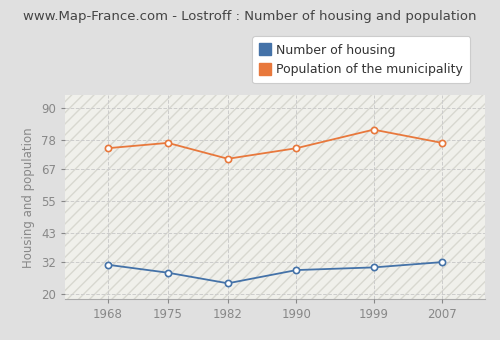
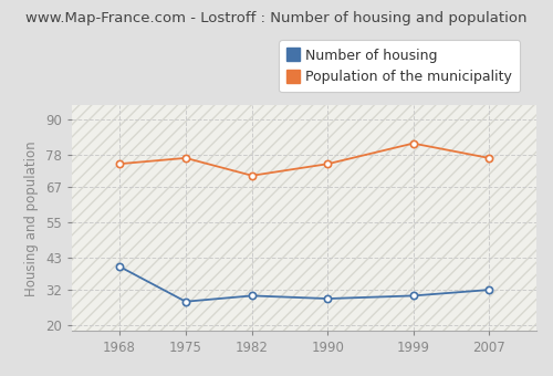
Number of housing/1968: 31 -> 40
Number of housing/1982: 24 -> 30
